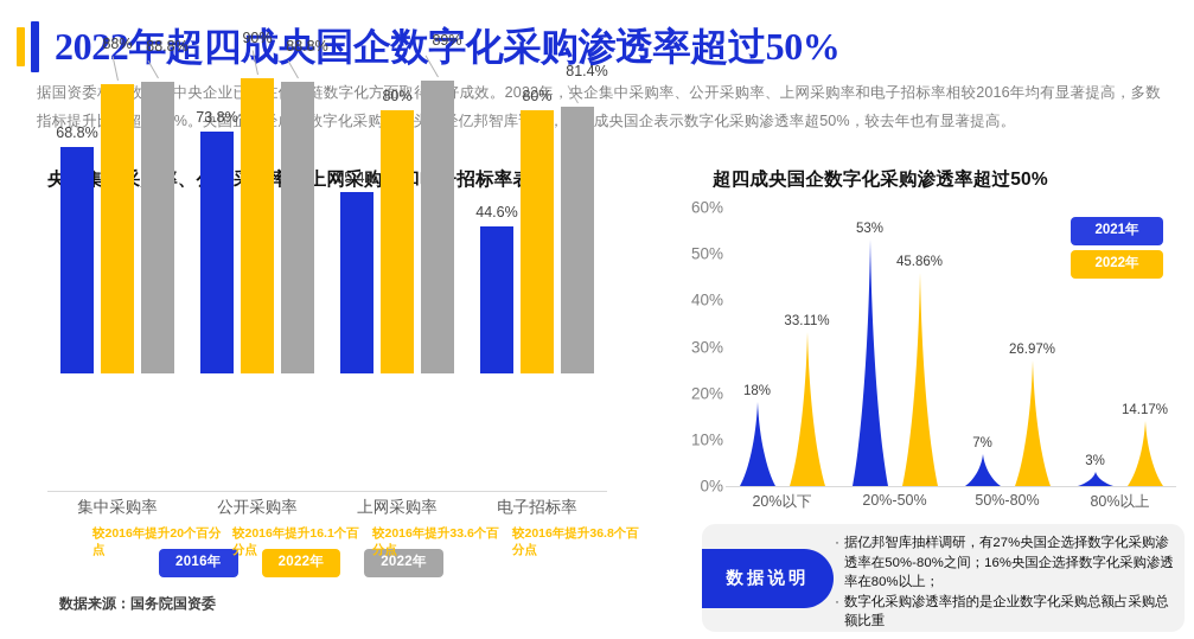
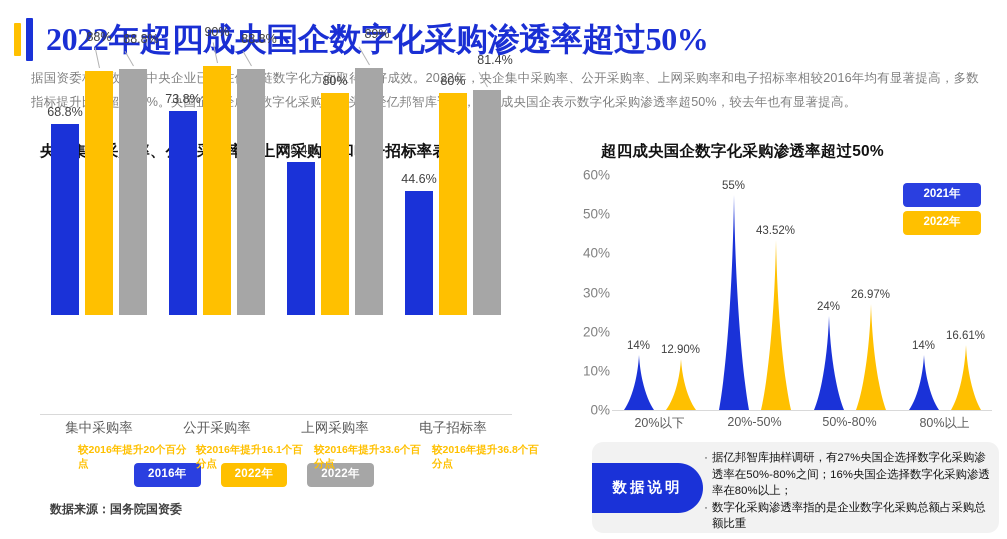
超四成央国企数字化采购渗透率超过50%/2021年/20%以下: 18% -> 14%
超四成央国企数字化采购渗透率超过50%/2022年/20%以下: 33.11% -> 12.90%
超四成央国企数字化采购渗透率超过50%/2021年/20%-50%: 53% -> 55%
超四成央国企数字化采购渗透率超过50%/2022年/20%-50%: 45.86% -> 43.52%
超四成央国企数字化采购渗透率超过50%/2021年/50%-80%: 7% -> 24%
超四成央国企数字化采购渗透率超过50%/2021年/80%以上: 3% -> 14%
超四成央国企数字化采购渗透率超过50%/2022年/80%以上: 14.17% -> 16.61%
